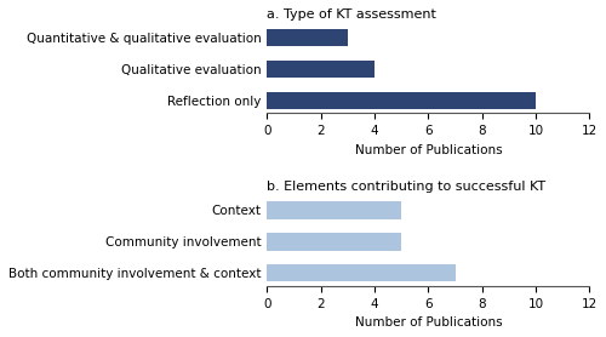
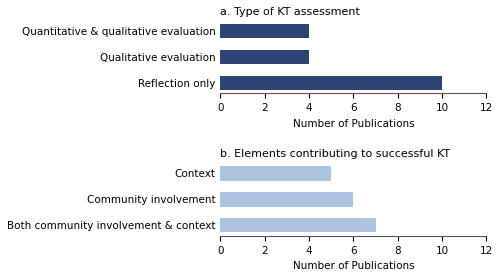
a. Type of KT assessment/Quantitative & qualitative evaluation: 3 -> 4
b. Elements contributing to successful KT/Community involvement: 5 -> 6
